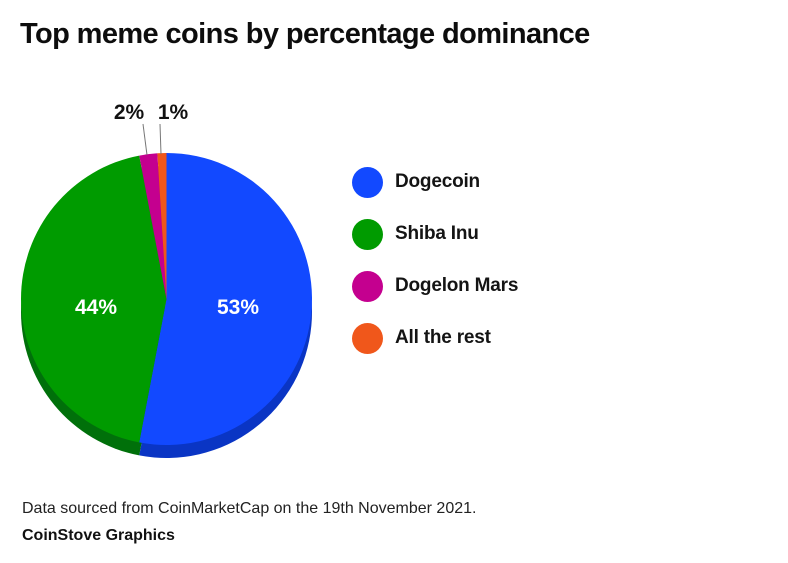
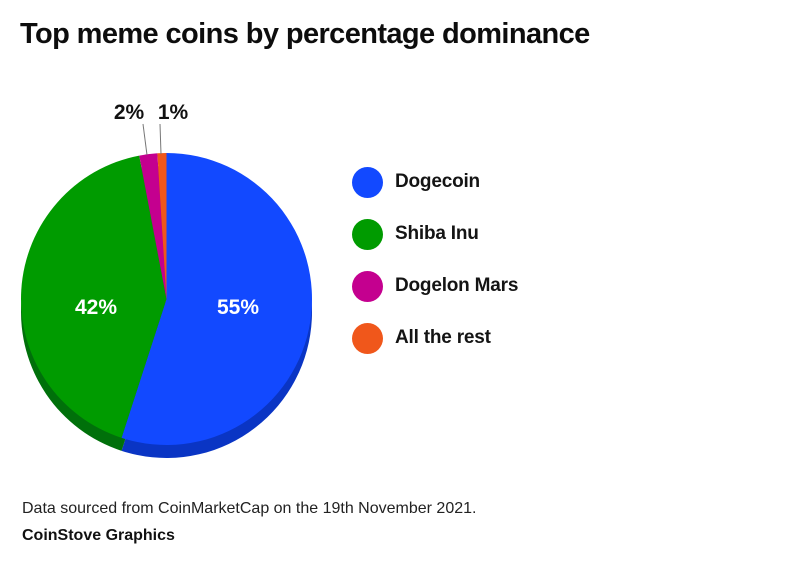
Dogecoin: 53% -> 55%
Shiba Inu: 44% -> 42%
